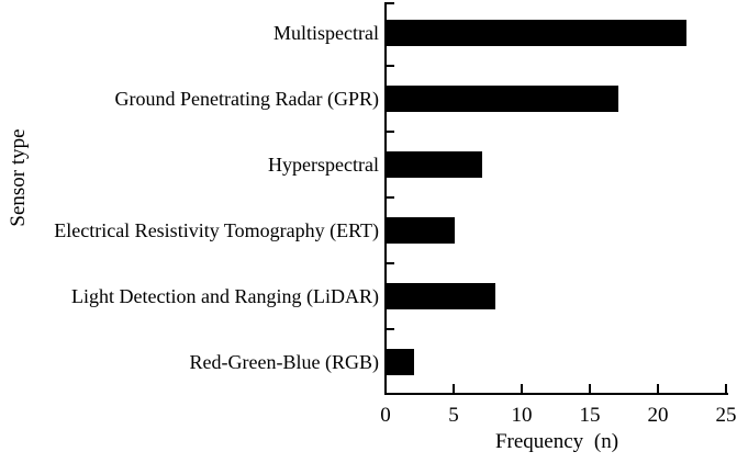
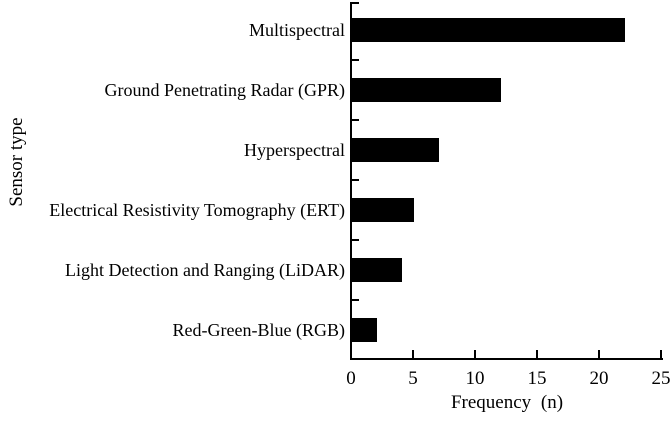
Ground Penetrating Radar (GPR): 17 -> 12
Light Detection and Ranging (LiDAR): 8 -> 4
